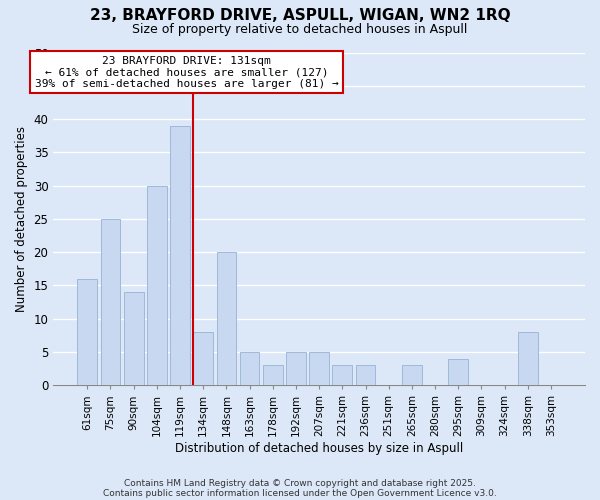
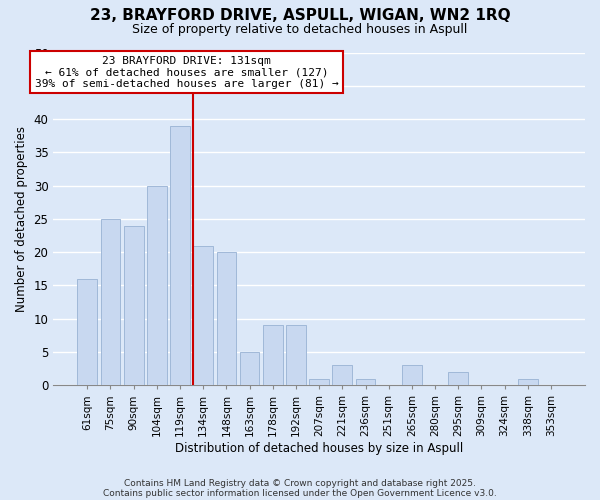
90sqm: 14 -> 24
134sqm: 8 -> 21
178sqm: 3 -> 9
192sqm: 5 -> 9
207sqm: 5 -> 1
236sqm: 3 -> 1
295sqm: 4 -> 2
338sqm: 8 -> 1
